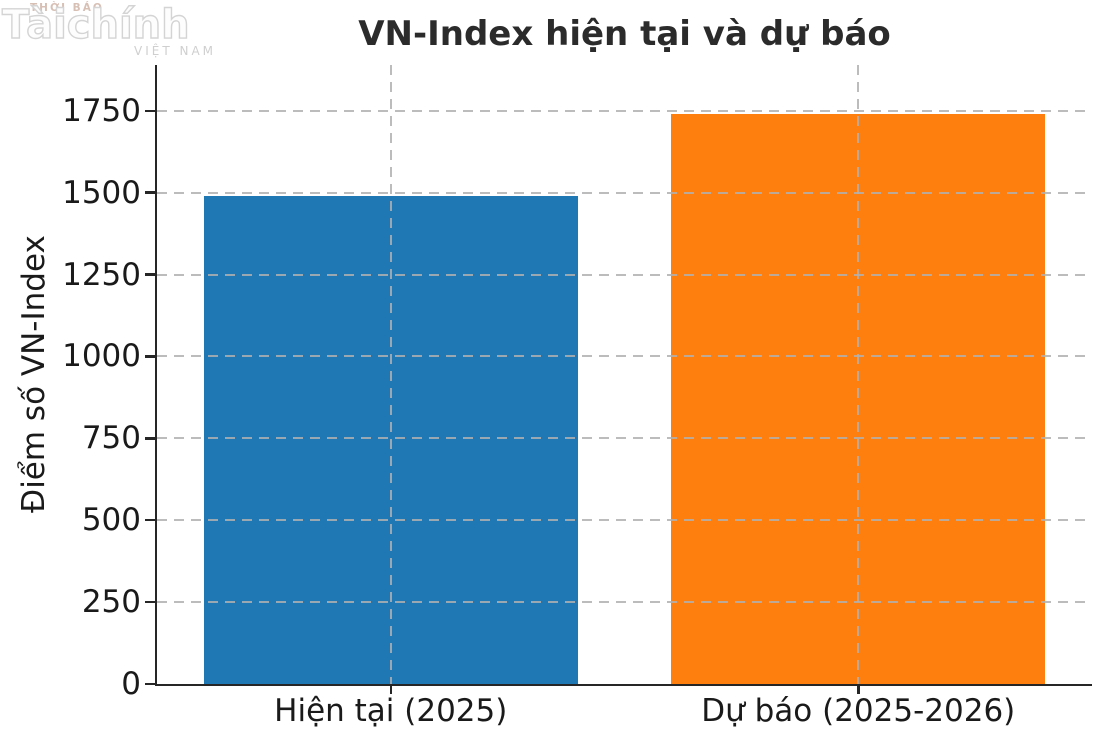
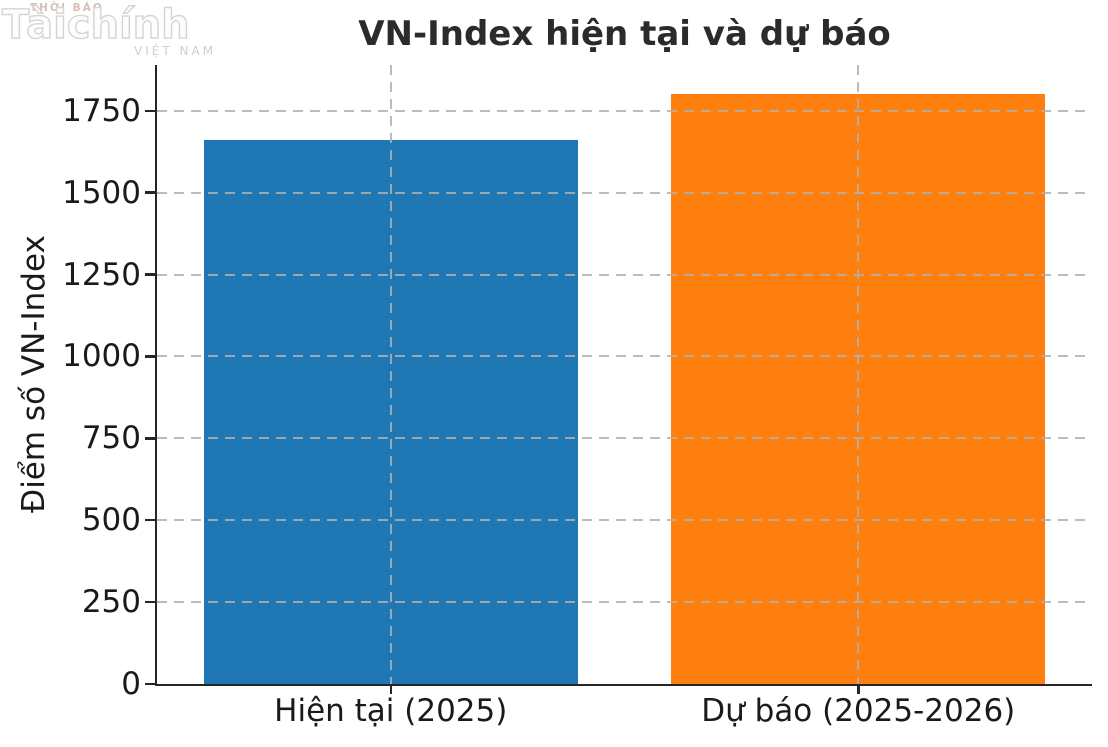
Hiện tại (2025): 1490 -> 1660
Dự báo (2025-2026): 1740 -> 1800
